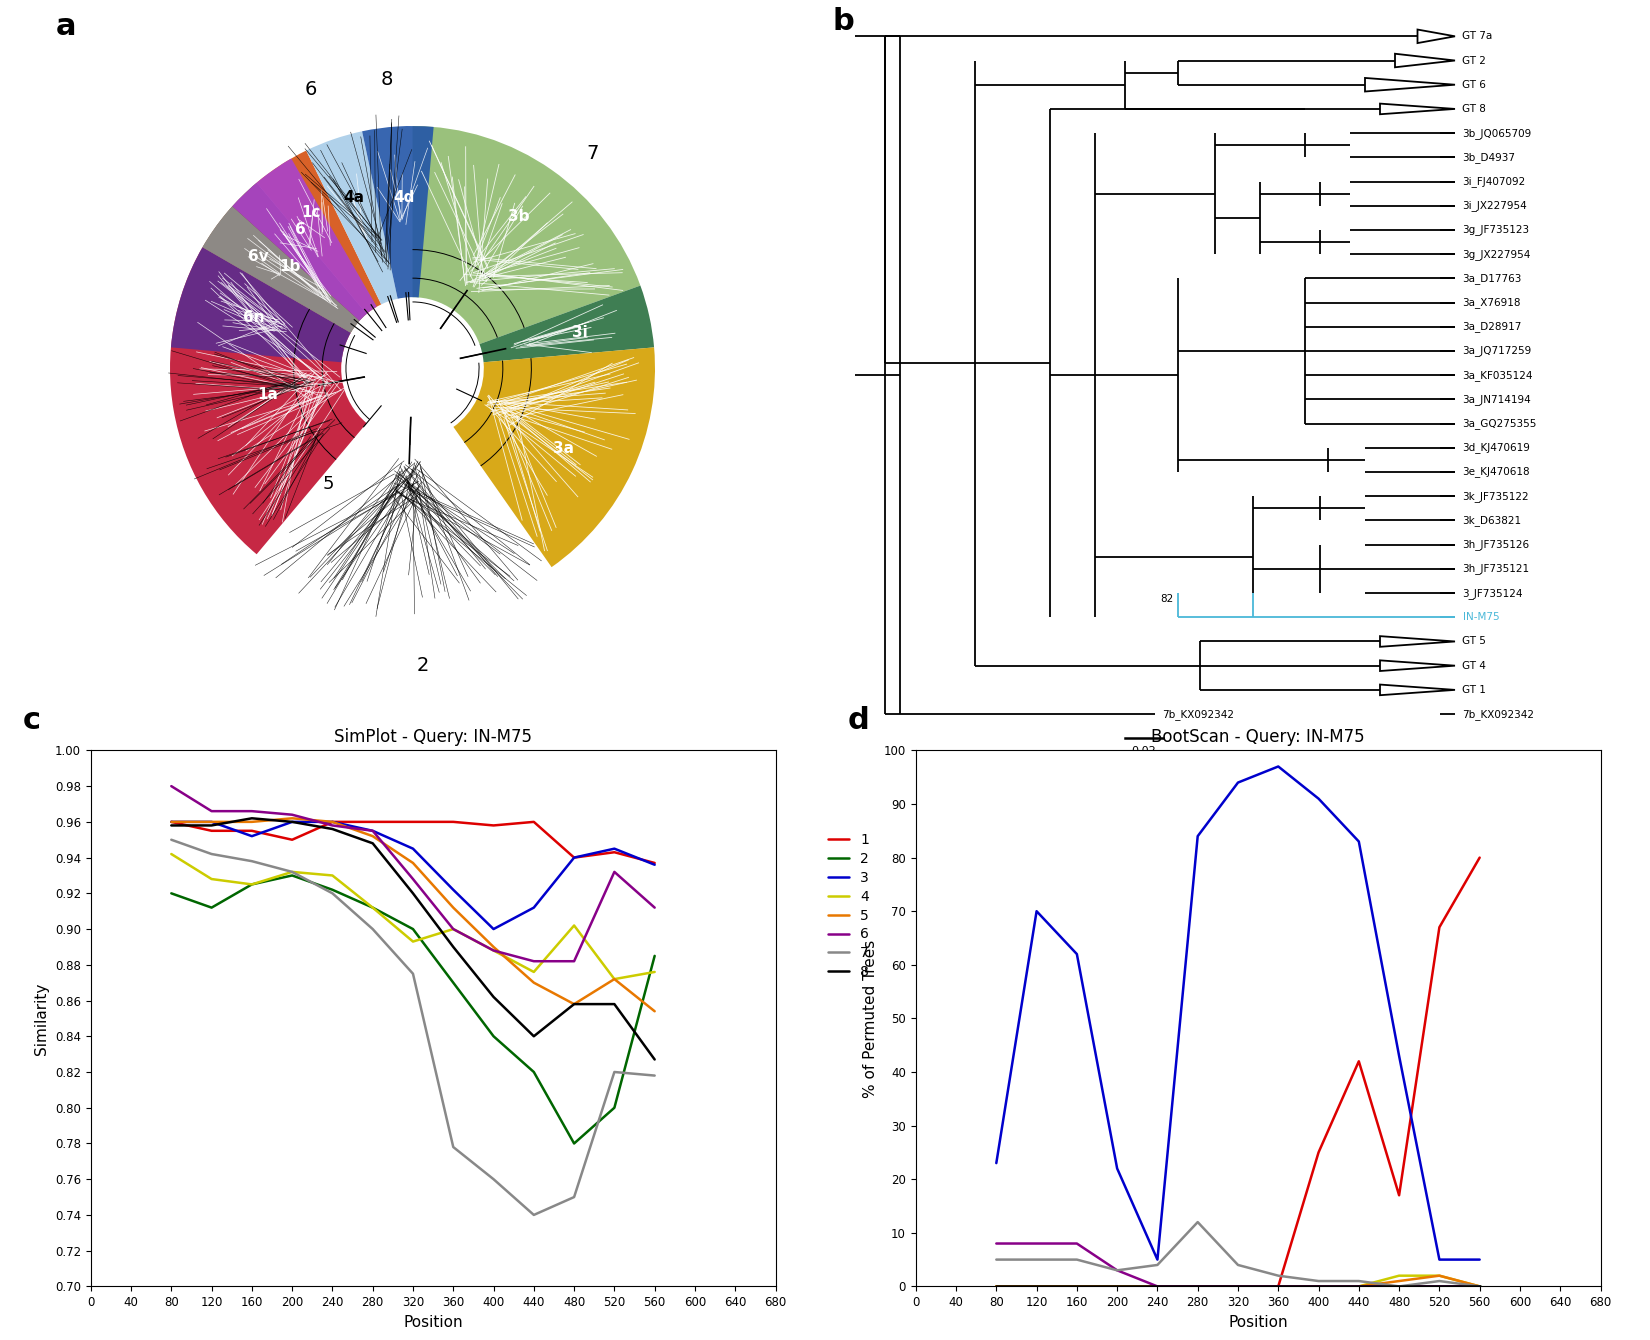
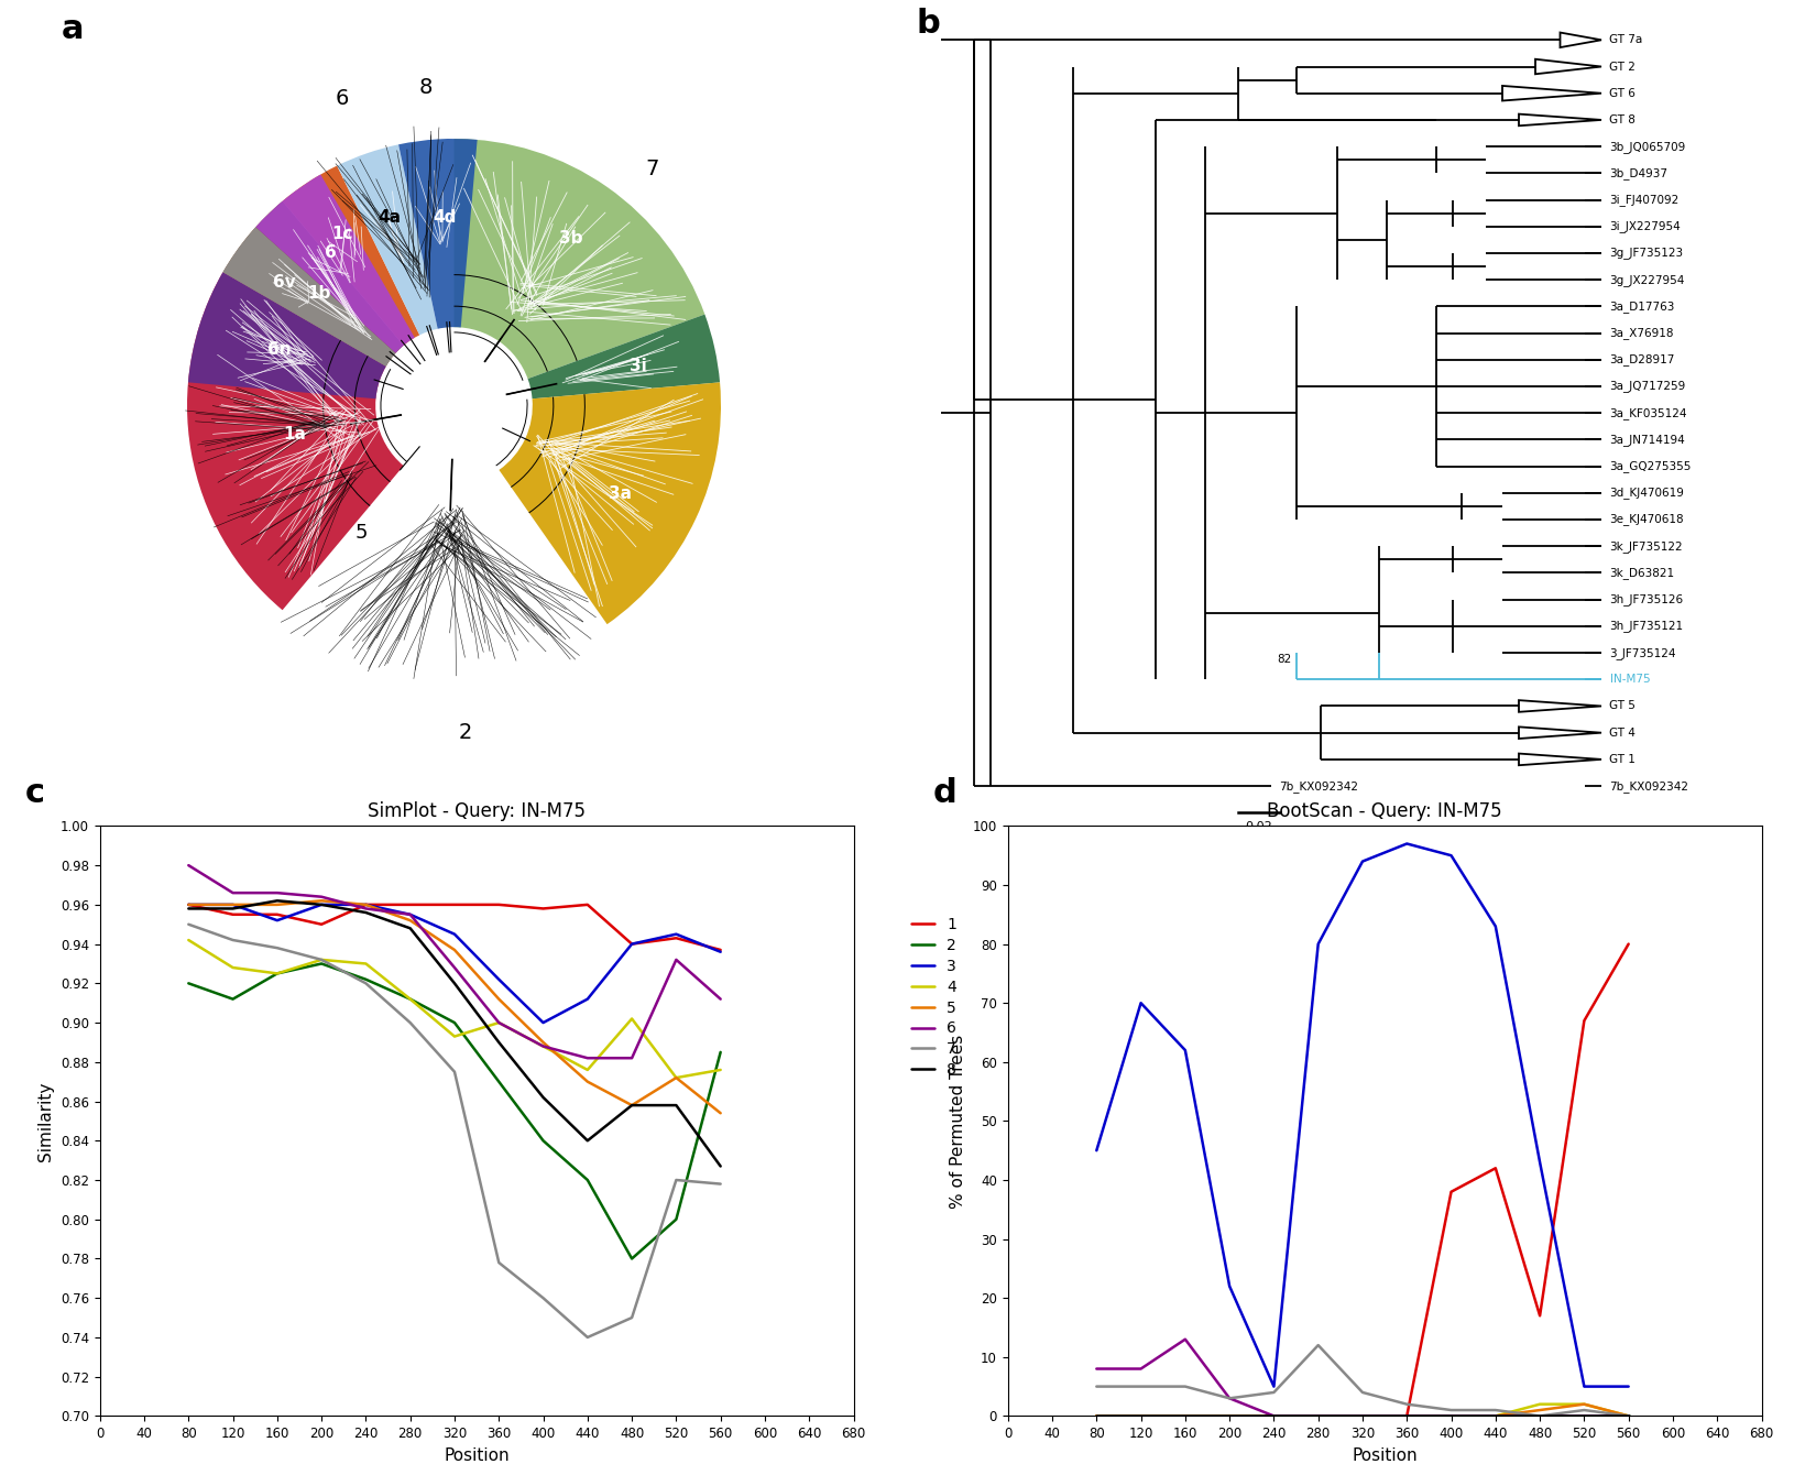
BootScan - Query: IN-M75/3/80: 23 -> 45
BootScan - Query: IN-M75/6/160: 8 -> 13
BootScan - Query: IN-M75/3/280: 84 -> 80
BootScan - Query: IN-M75/1/400: 25 -> 38
BootScan - Query: IN-M75/3/400: 91 -> 95
